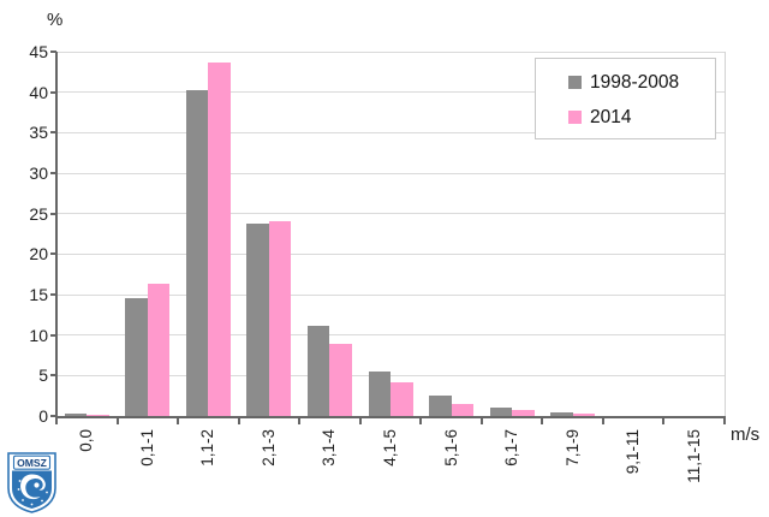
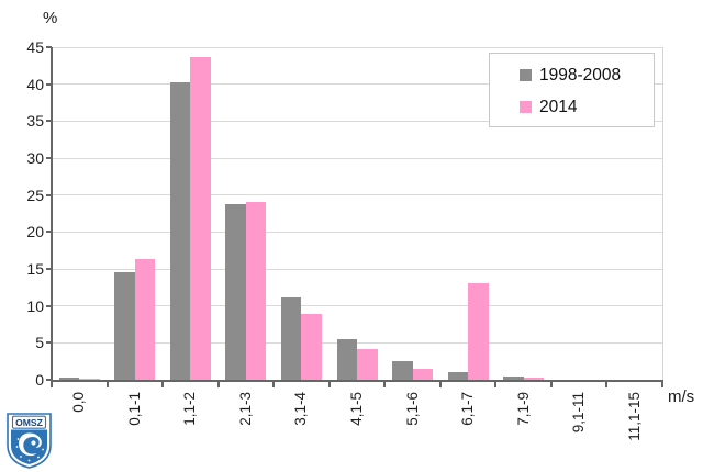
2014/6,1-7: 1 -> 13
